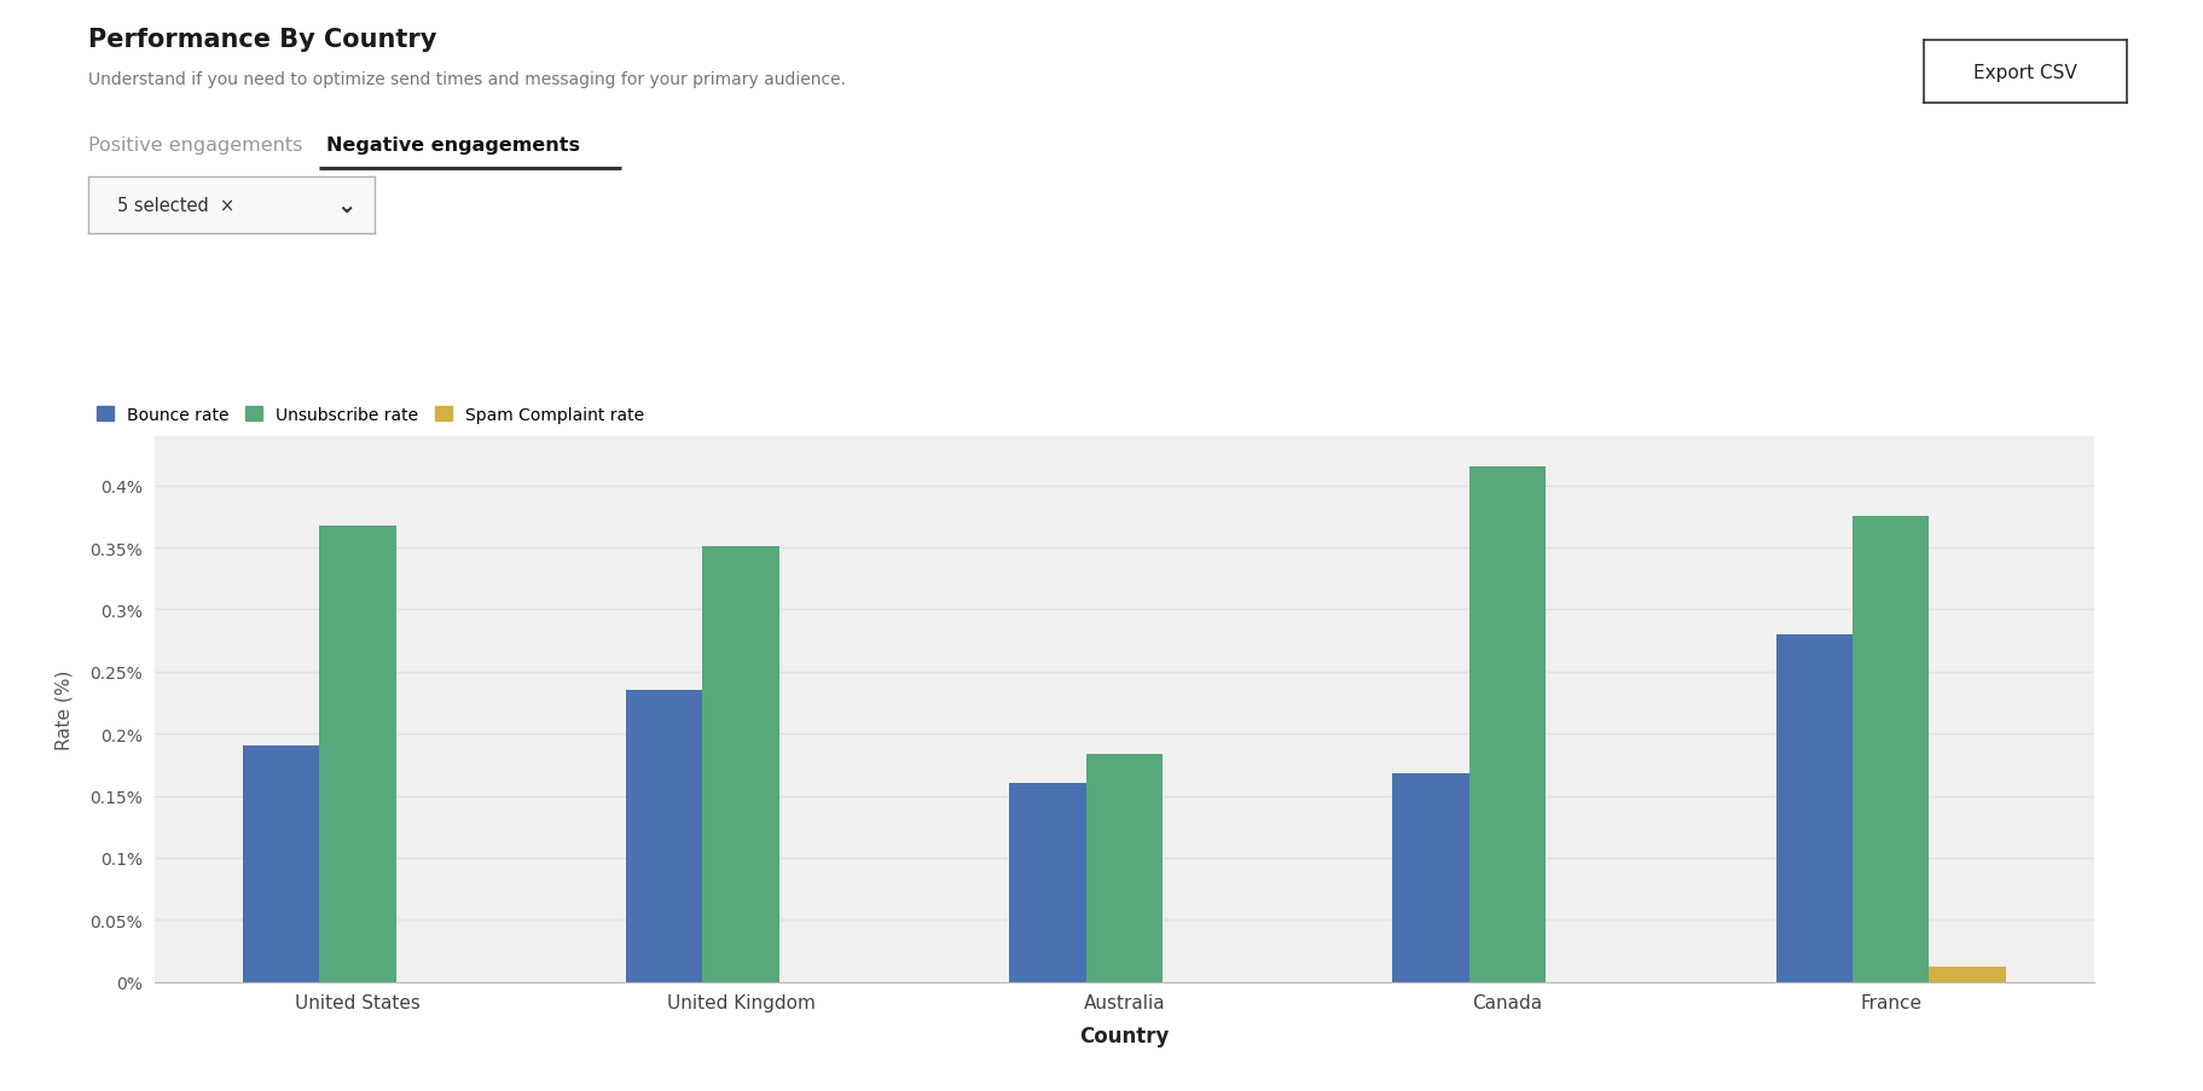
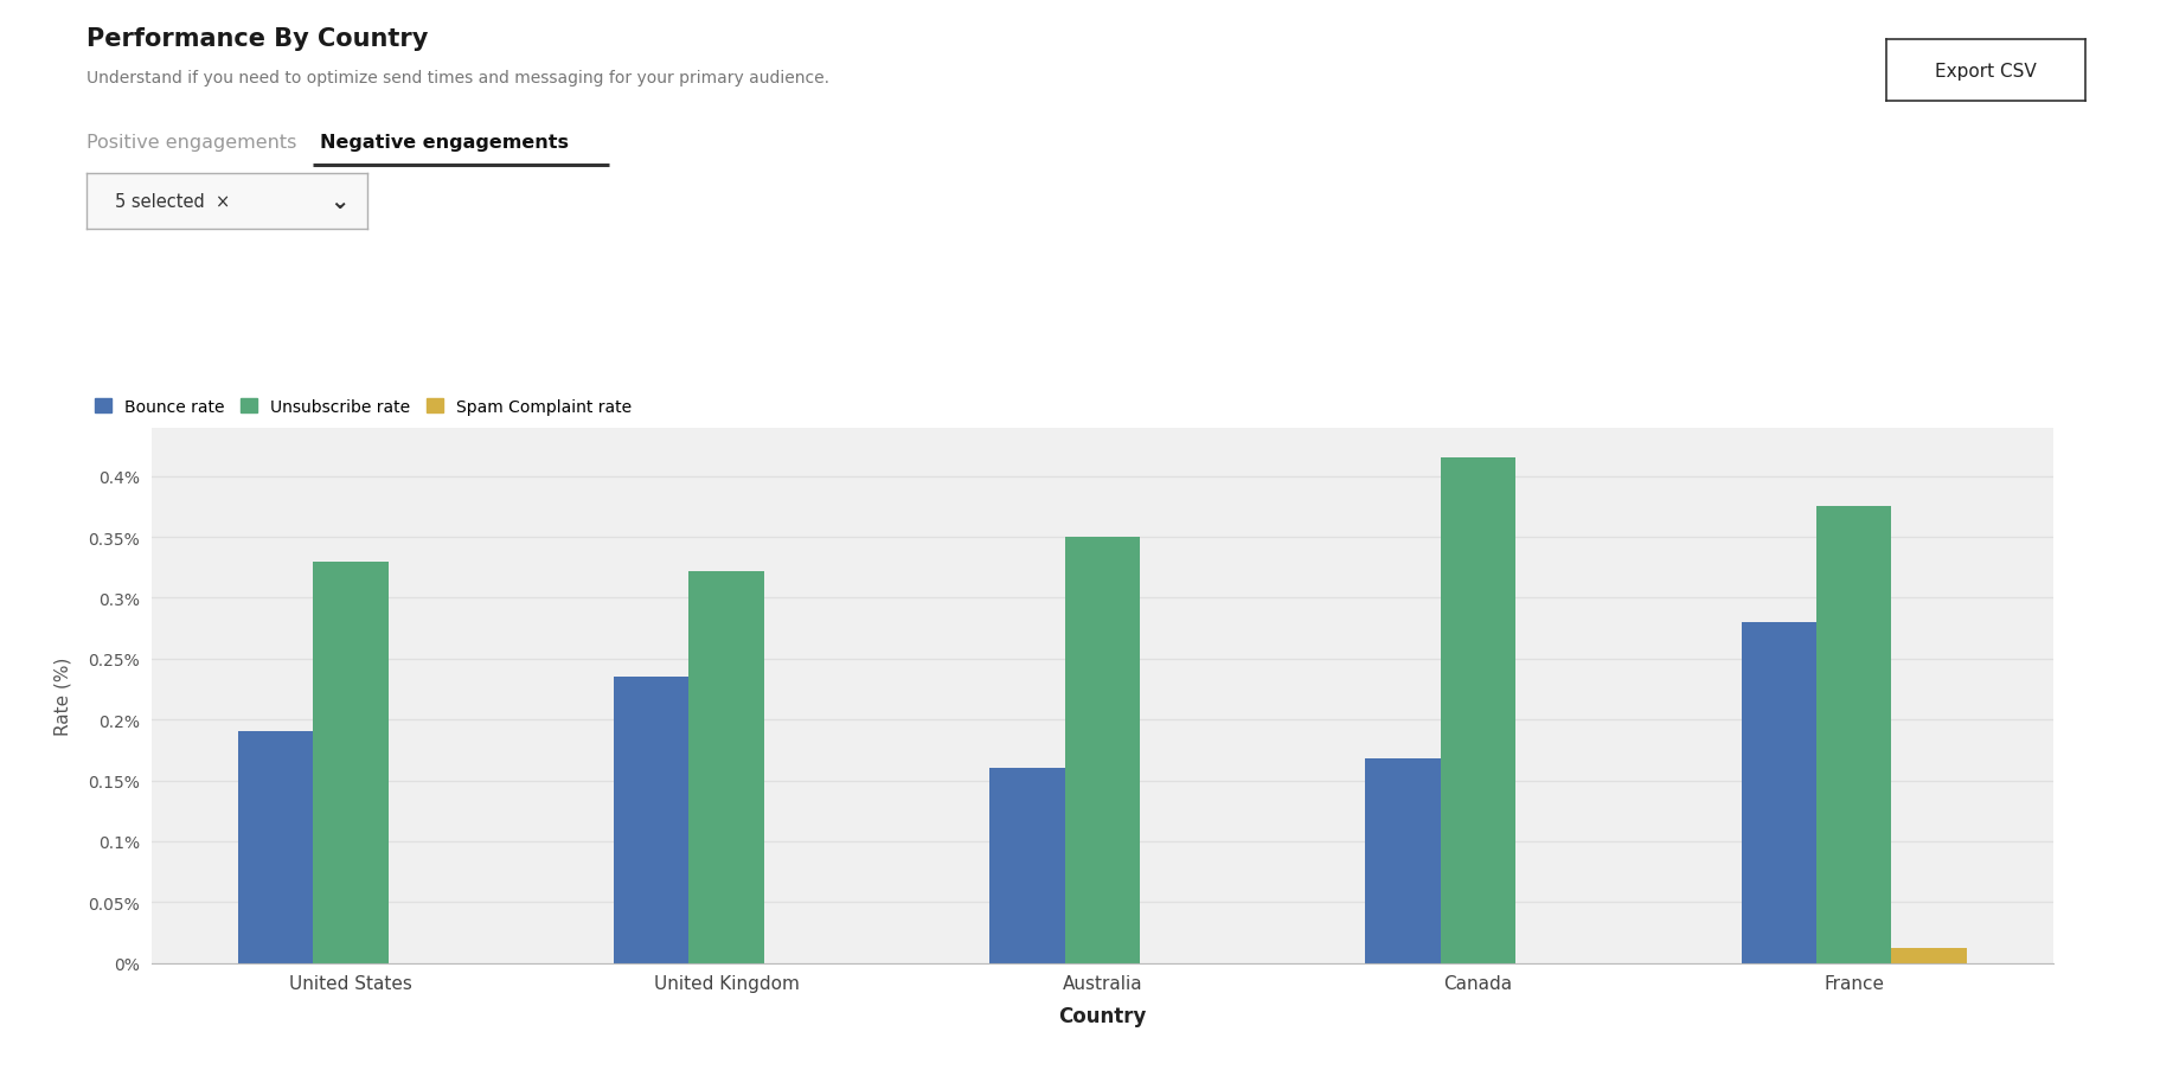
Unsubscribe rate/United States: 0.368% -> 0.330%
Unsubscribe rate/United Kingdom: 0.351% -> 0.322%
Unsubscribe rate/Australia: 0.184% -> 0.350%
